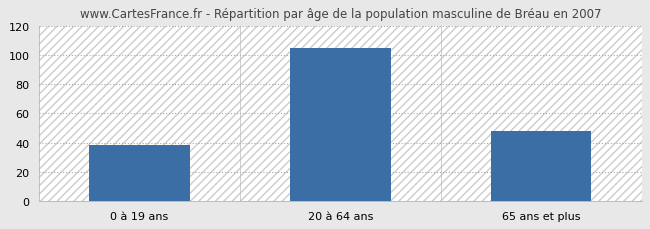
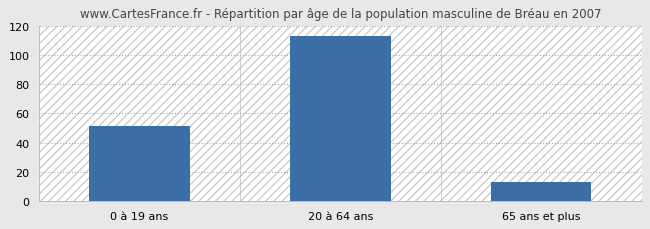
0 à 19 ans: 38 -> 51
20 à 64 ans: 105 -> 113
65 ans et plus: 48 -> 13
